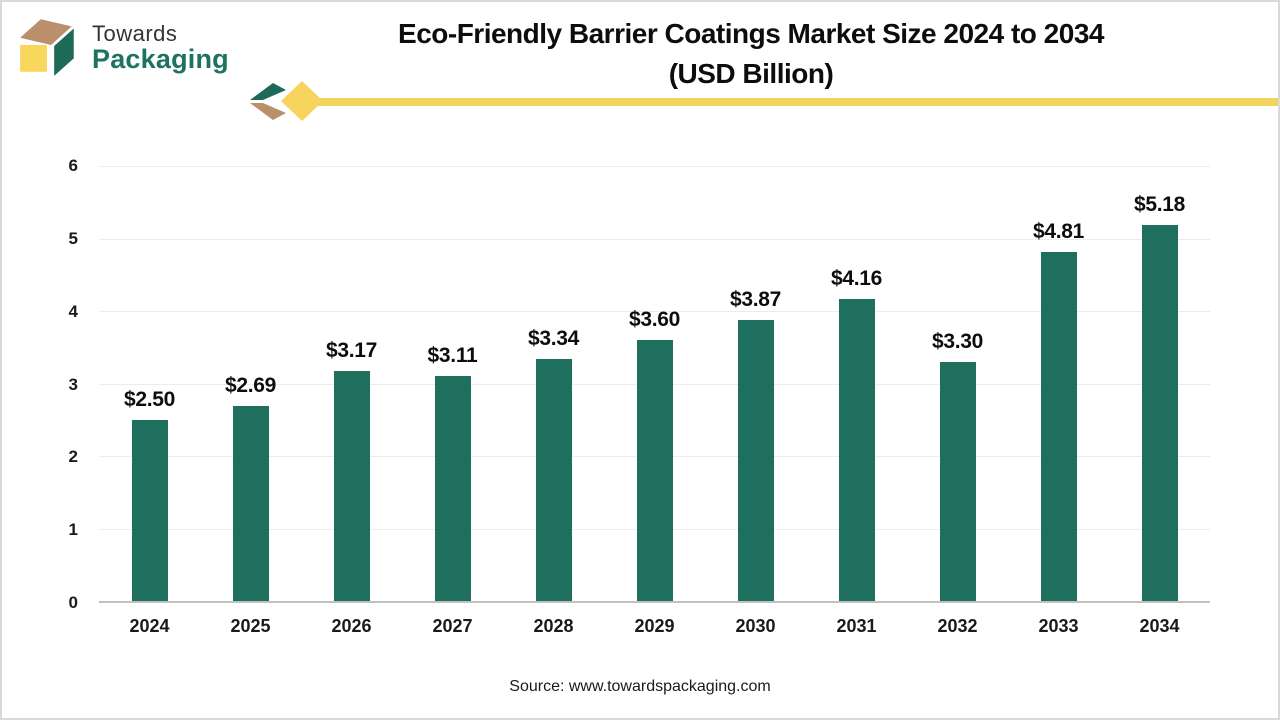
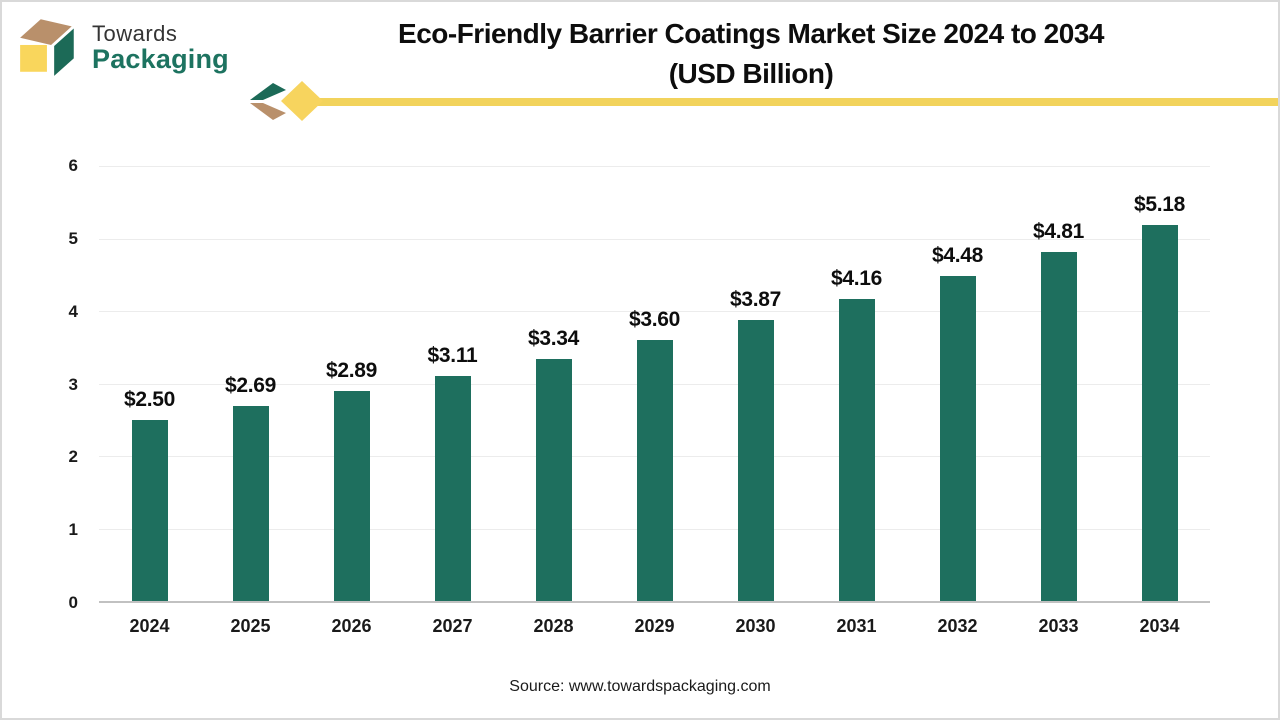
2026: $3.17 -> $2.89
2032: $3.30 -> $4.48
